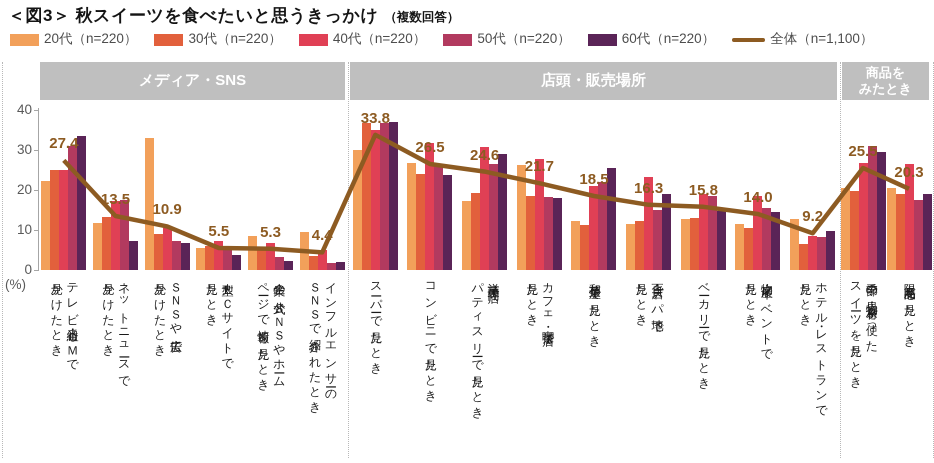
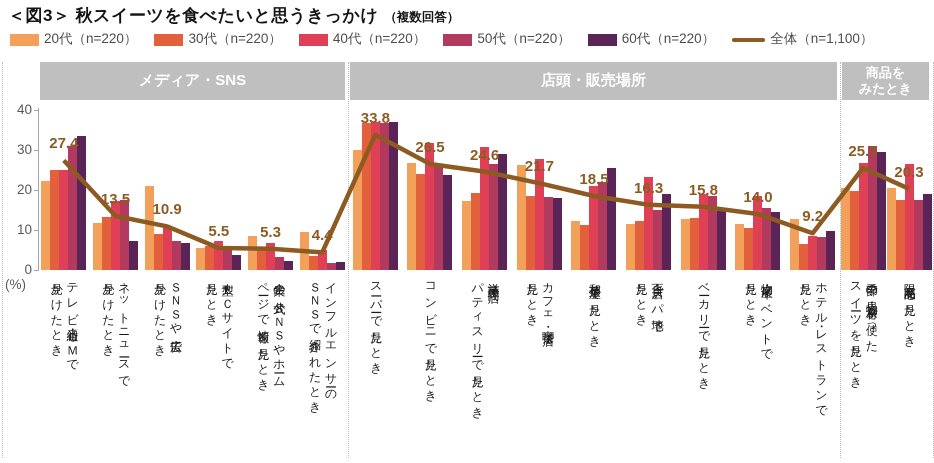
20代（n=220）/ＳＮＳや広告で 見かけたとき: 33 -> 21
40代（n=220）/スーパーで見たとき: 35 -> 37
30代（n=220）/限定商品を見たとき: 19 -> 17
